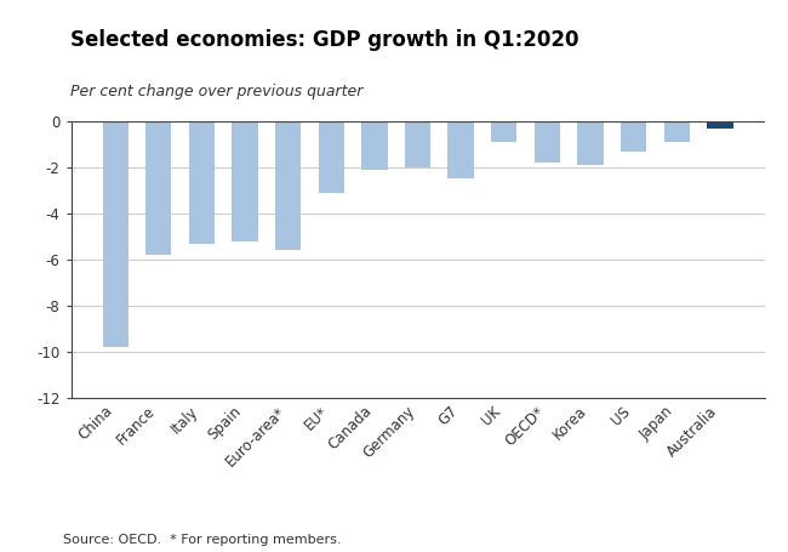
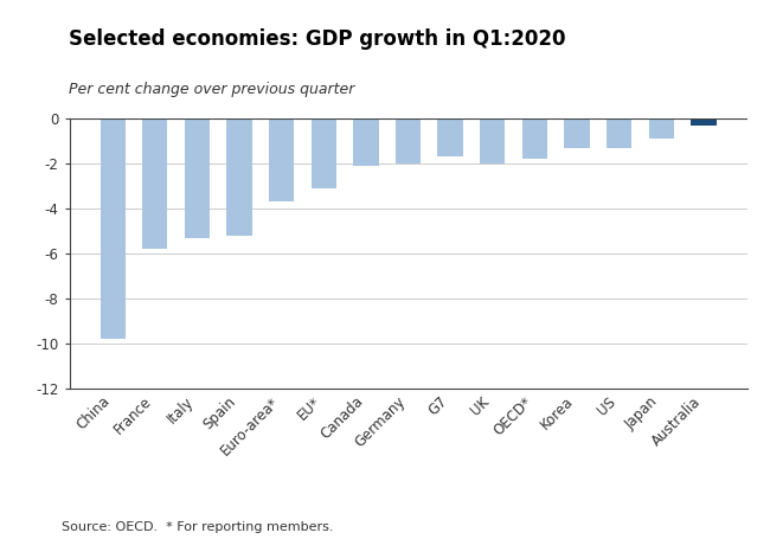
Euro-area*: -5.6 -> -3.7
G7: -2.5 -> -1.7
UK: -0.9 -> -2.0
Korea: -1.9 -> -1.3
